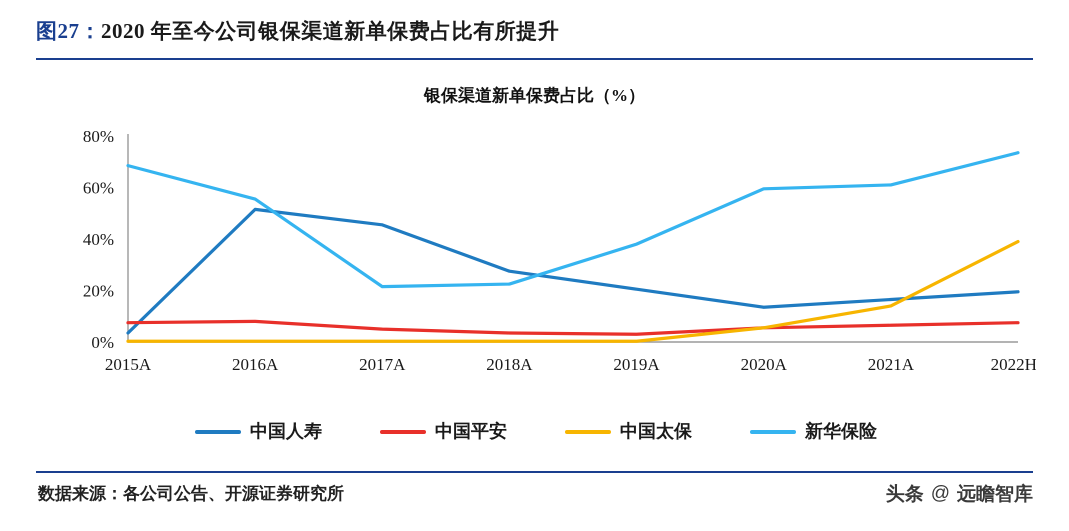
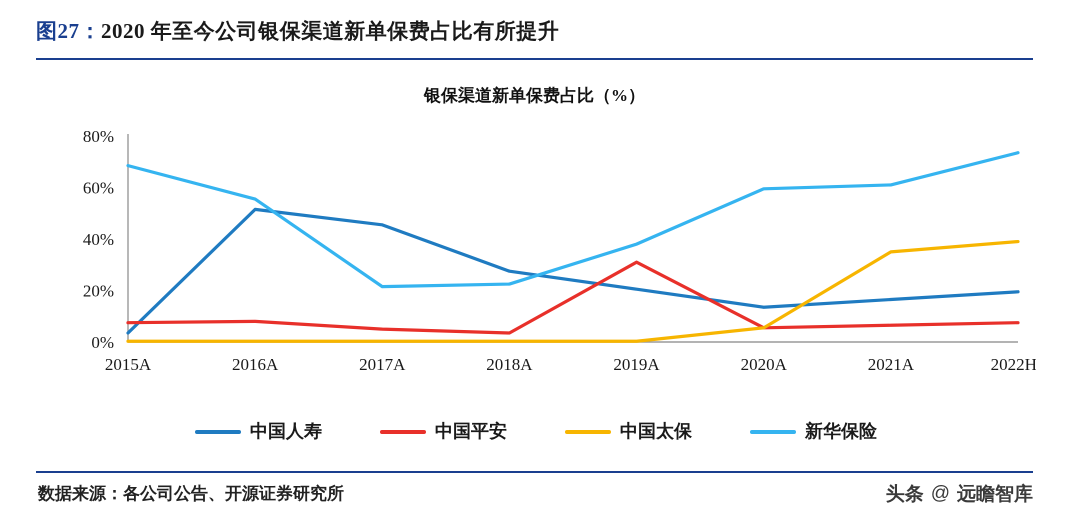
中国平安/2019A: 3% -> 31%
中国太保/2021A: 14% -> 35%
